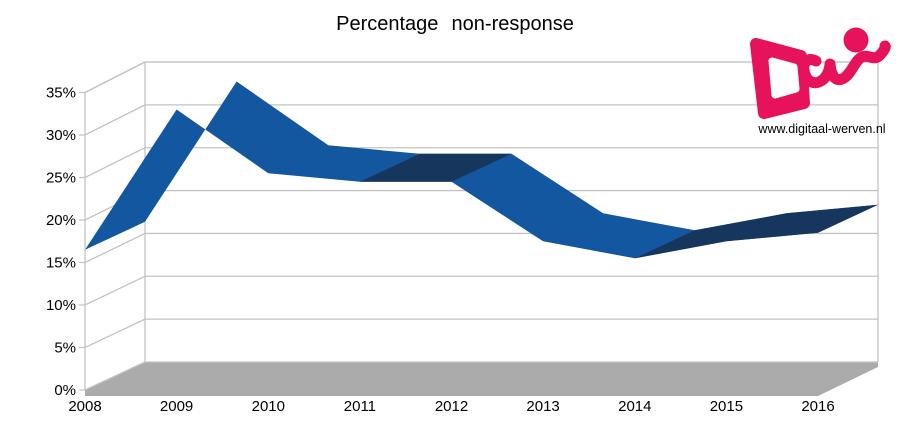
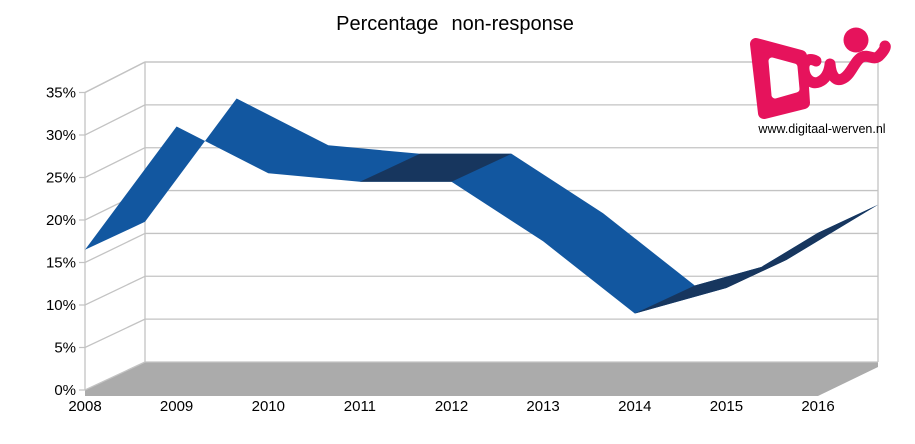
2009: 33% -> 31%
2014: 16% -> 9%
2015: 18% -> 12%
